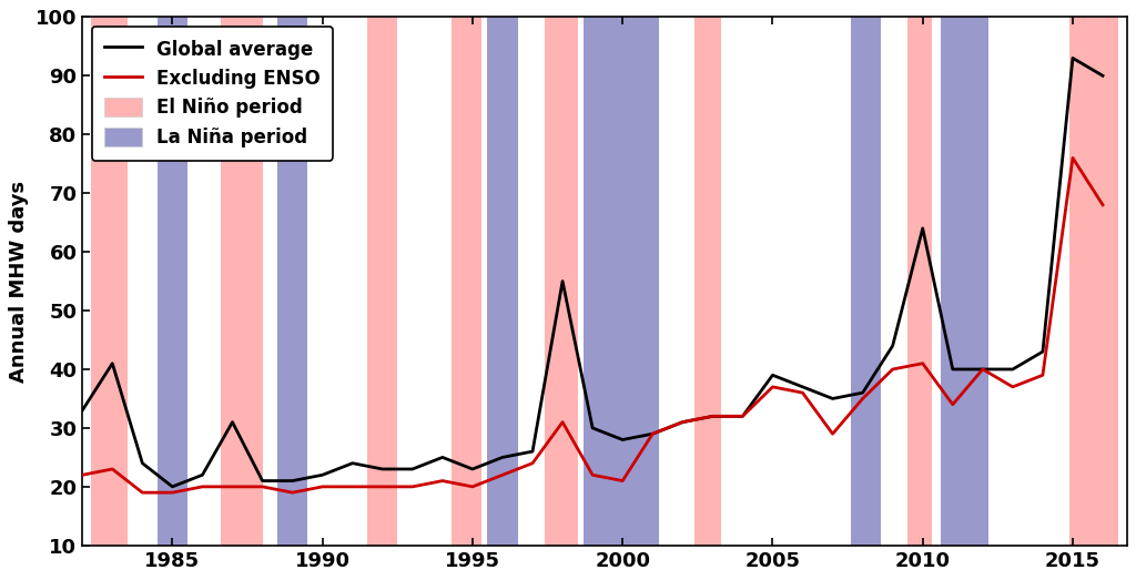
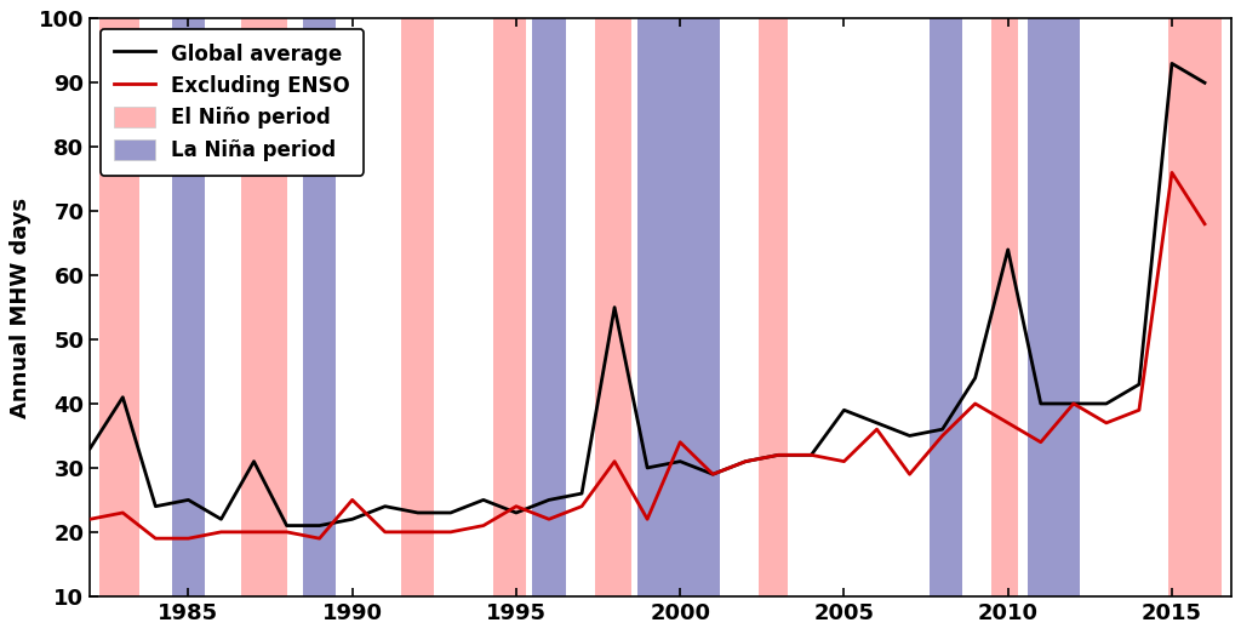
Global average/1985: 20 -> 25
Excluding ENSO/1990: 20 -> 25
Excluding ENSO/1995: 20 -> 24
Global average/2000: 28 -> 31
Excluding ENSO/2000: 21 -> 34
Excluding ENSO/2005: 37 -> 31
Excluding ENSO/2010: 41 -> 37
